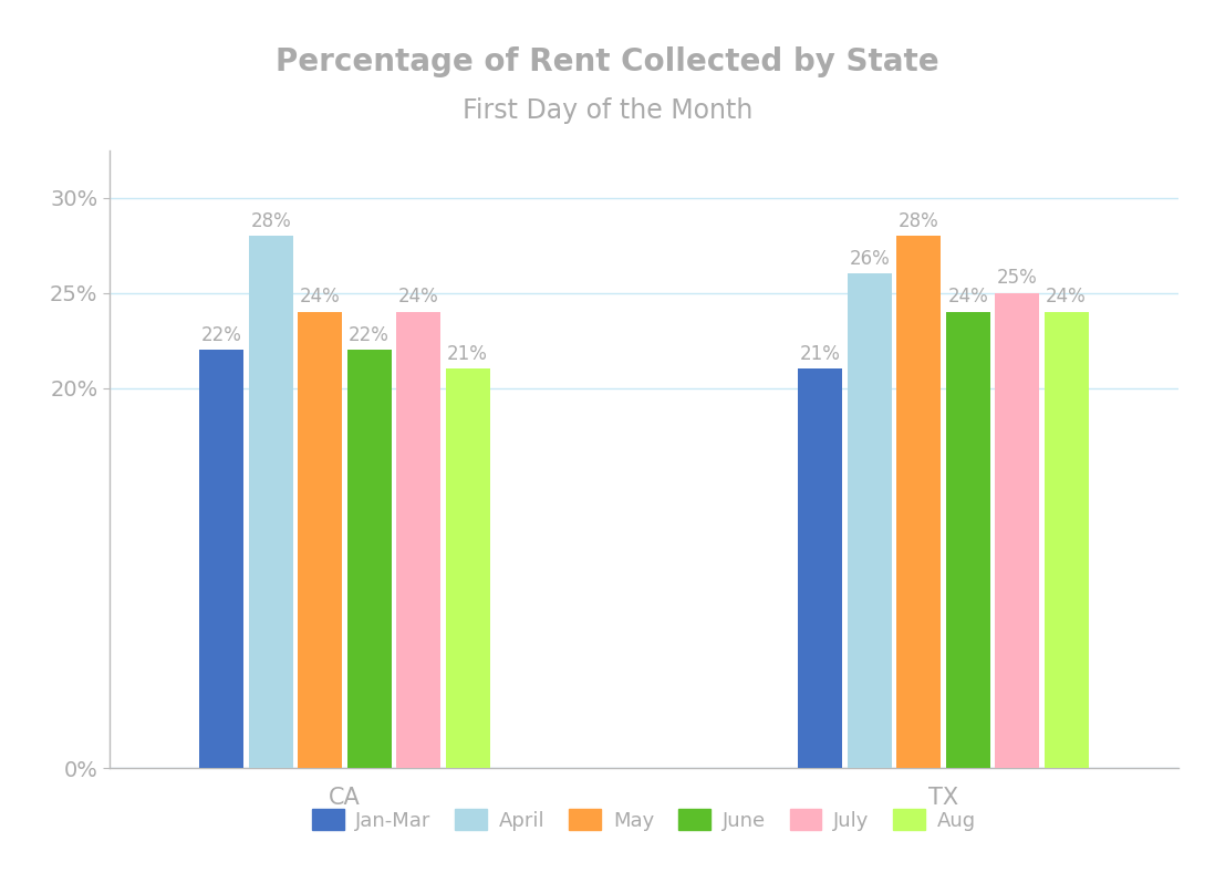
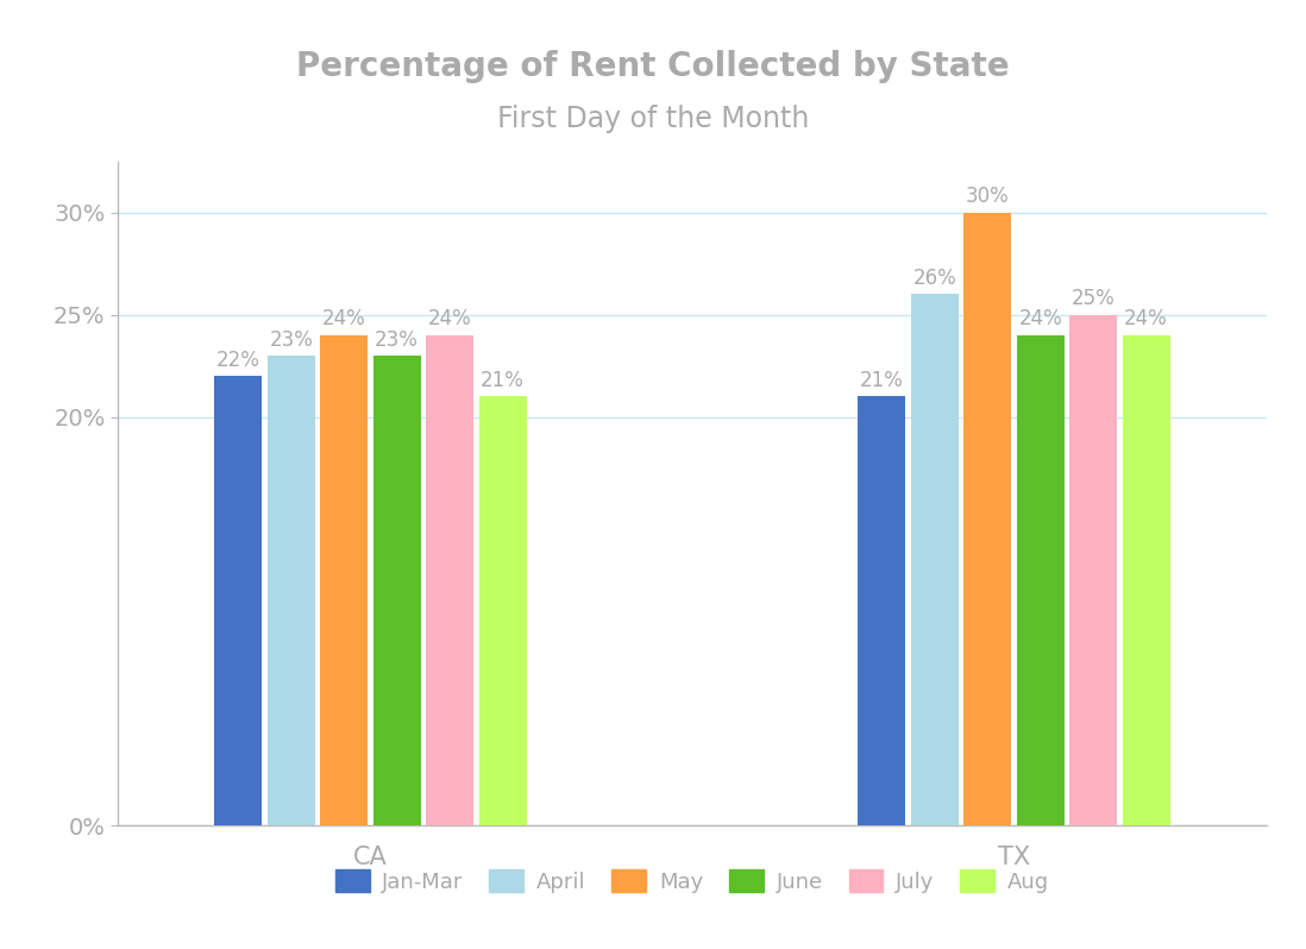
April/CA: 28% -> 23%
June/CA: 22% -> 23%
May/TX: 28% -> 30%
